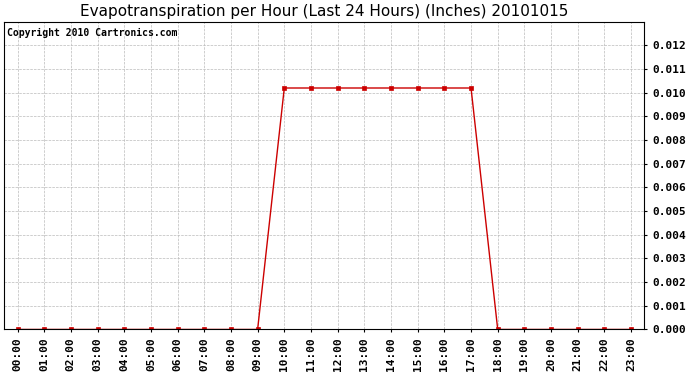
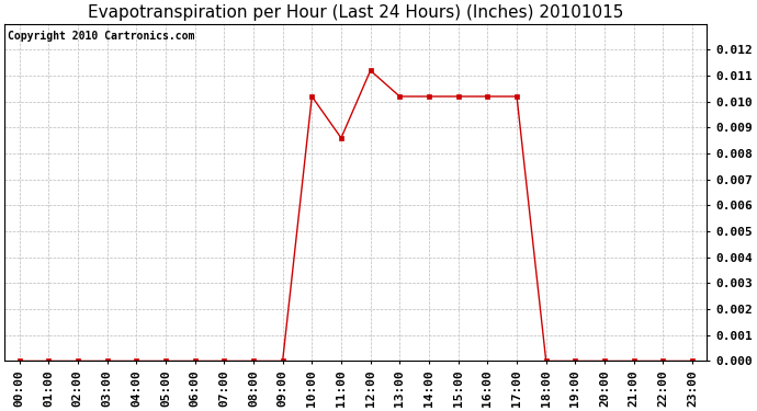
11:00: 0.0102 -> 0.0086
12:00: 0.0102 -> 0.0112
